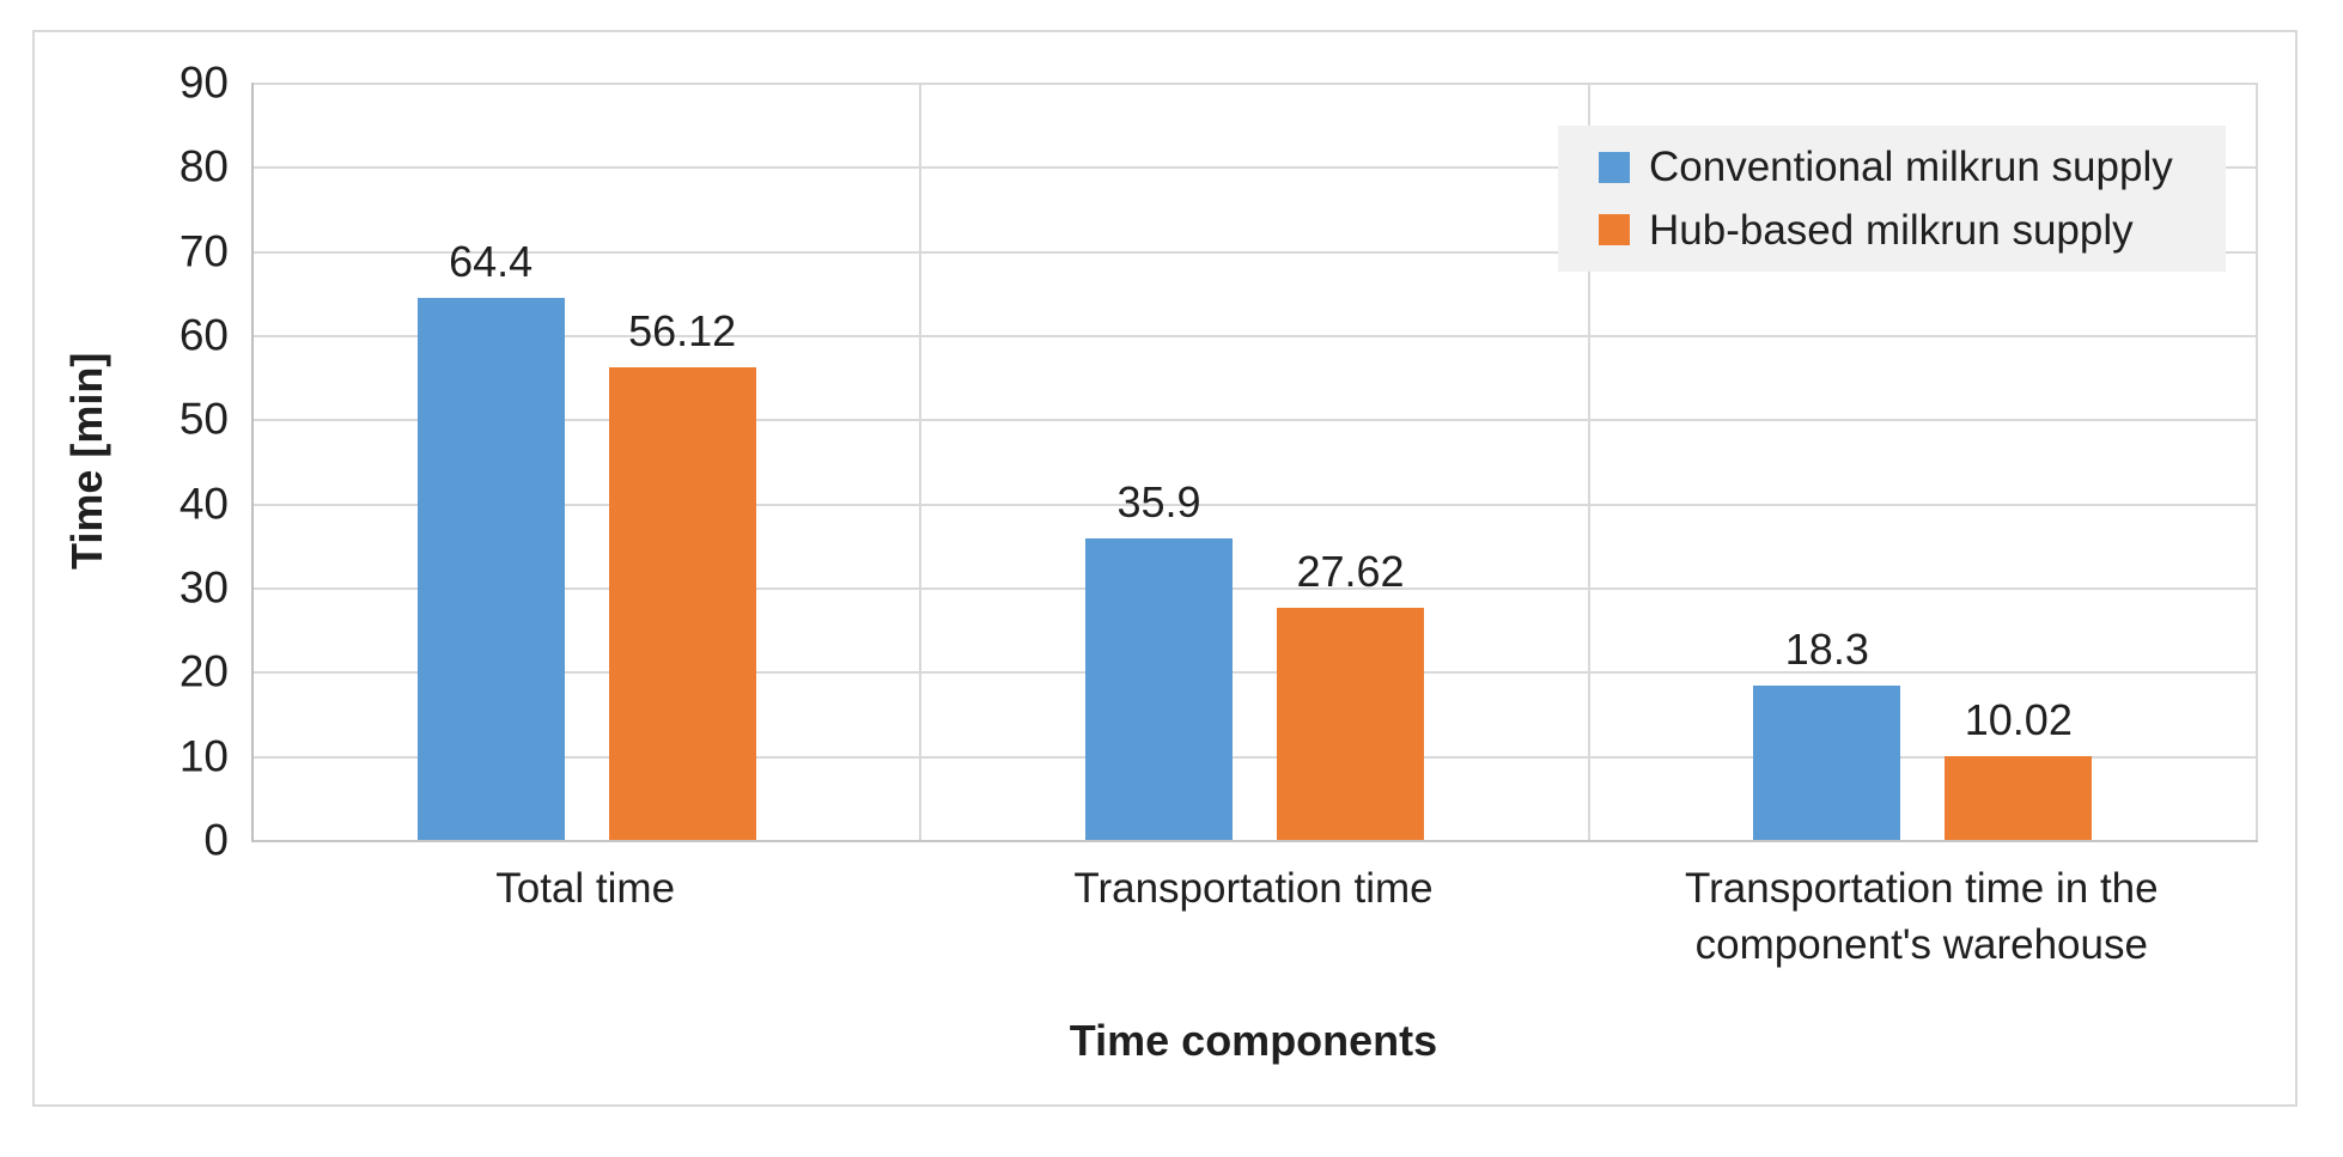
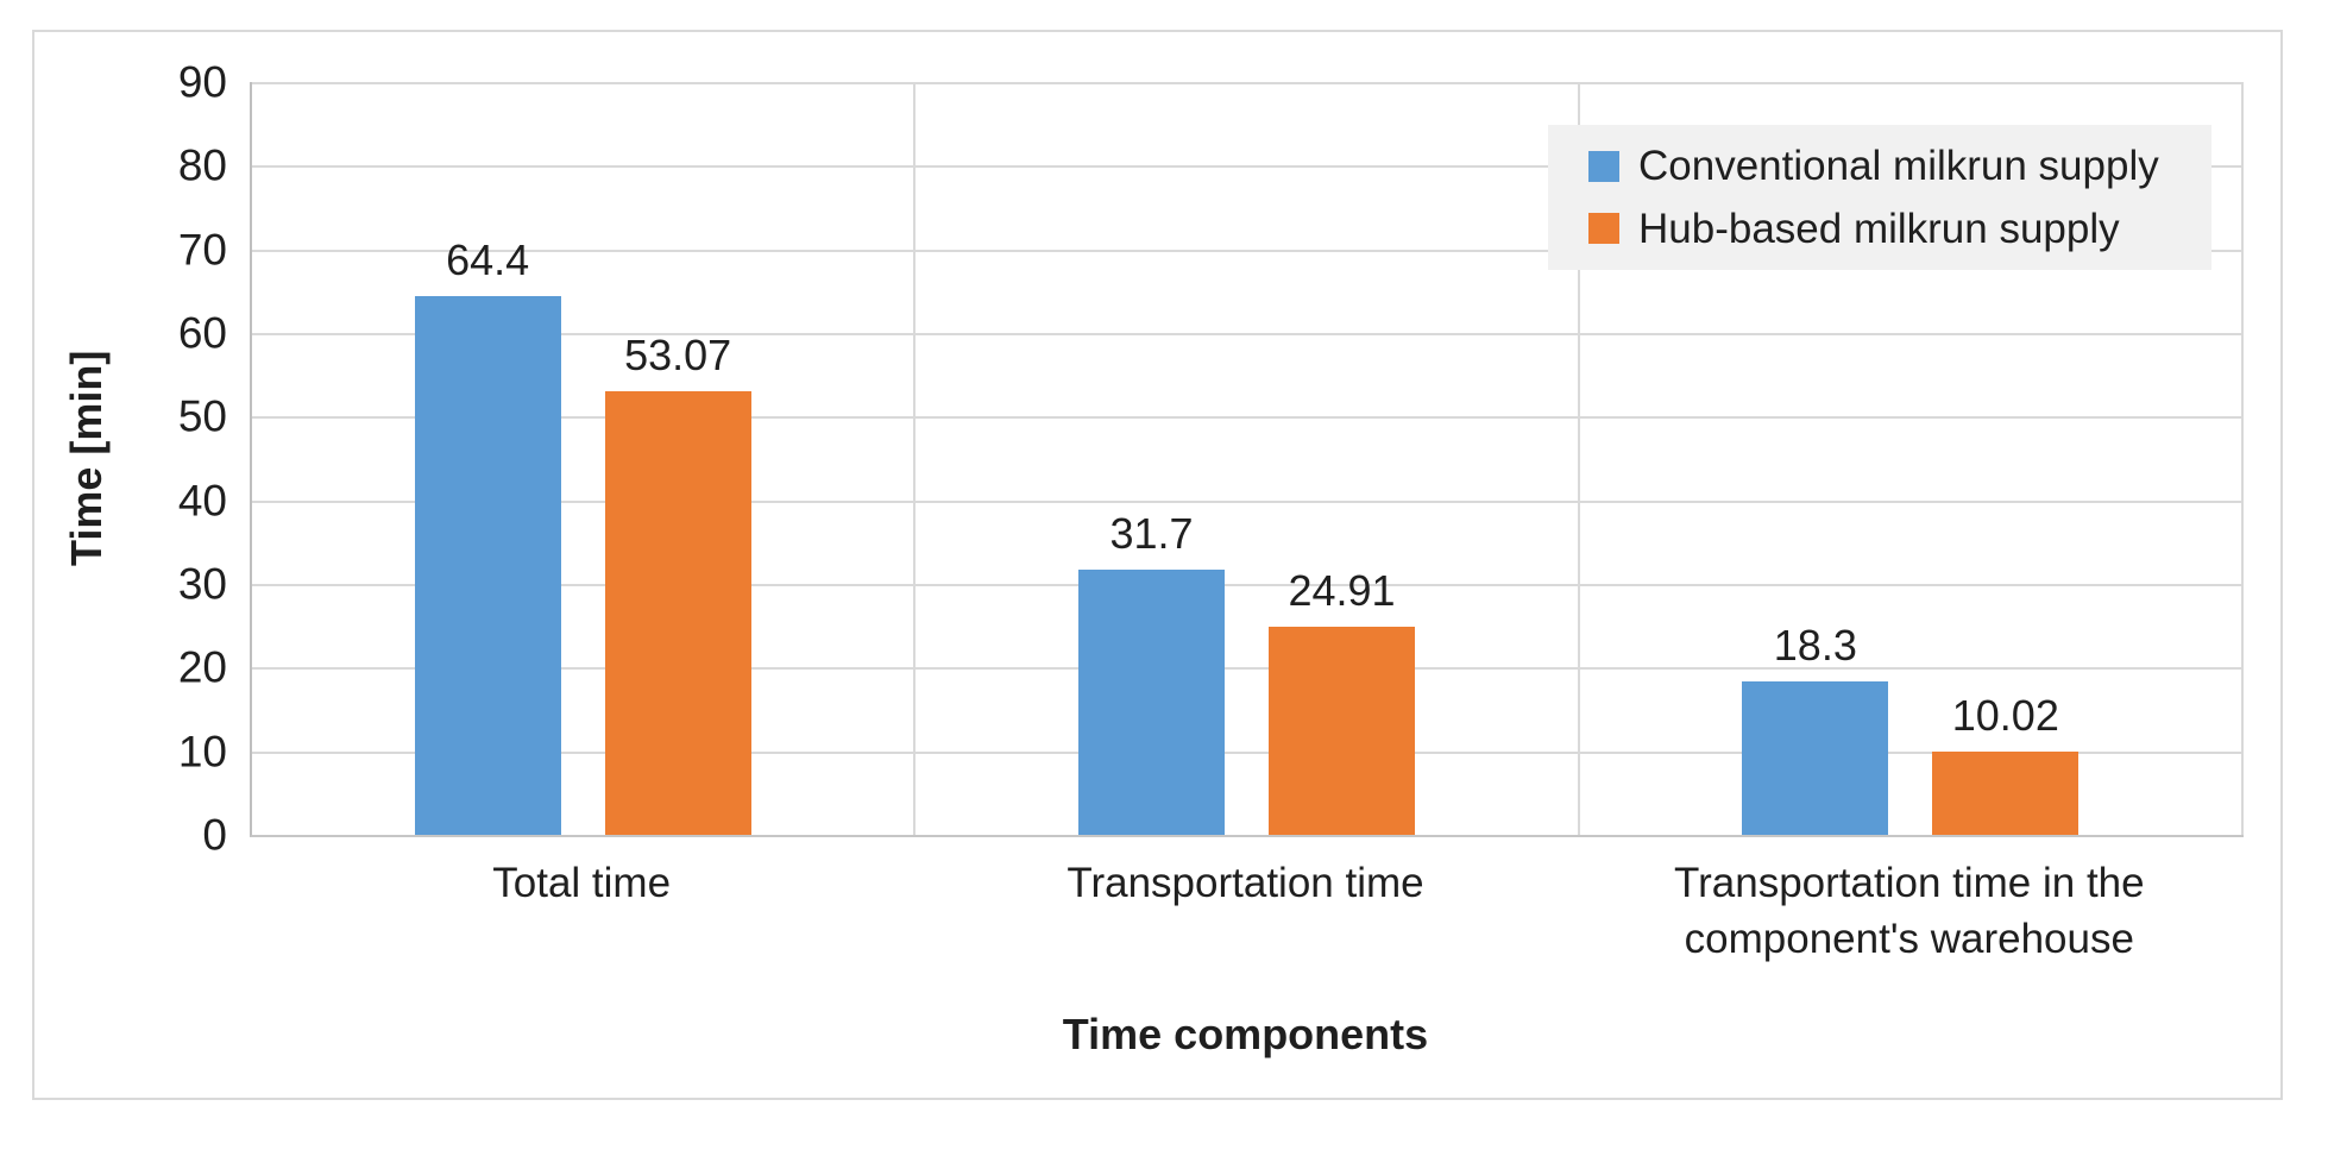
Hub-based milkrun supply/Total time: 56.12 -> 53.07
Conventional milkrun supply/Transportation time: 35.9 -> 31.7
Hub-based milkrun supply/Transportation time: 27.62 -> 24.91
